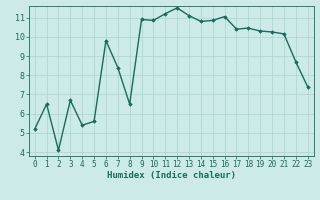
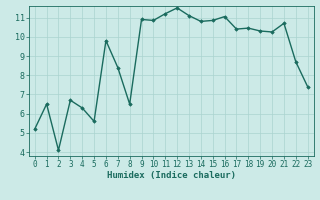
4: 5.4 -> 6.3
21: 10.2 -> 10.7
